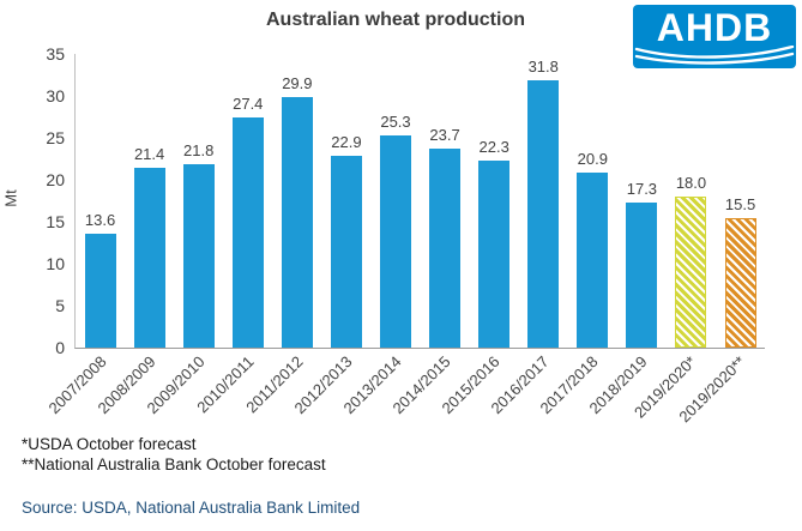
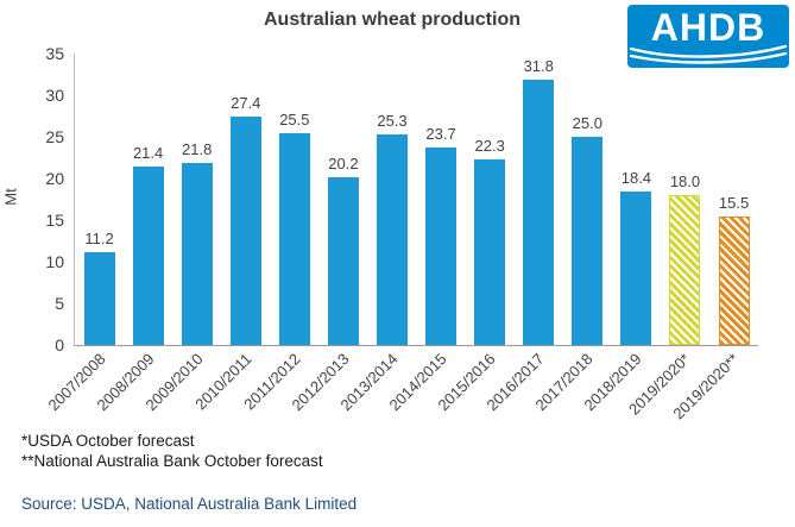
2007/2008: 13.6 -> 11.2
2011/2012: 29.9 -> 25.5
2012/2013: 22.9 -> 20.2
2017/2018: 20.9 -> 25.0
2018/2019: 17.3 -> 18.4
